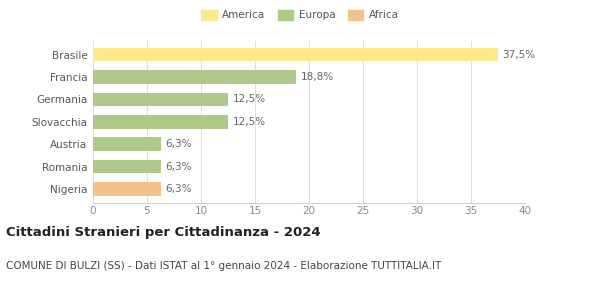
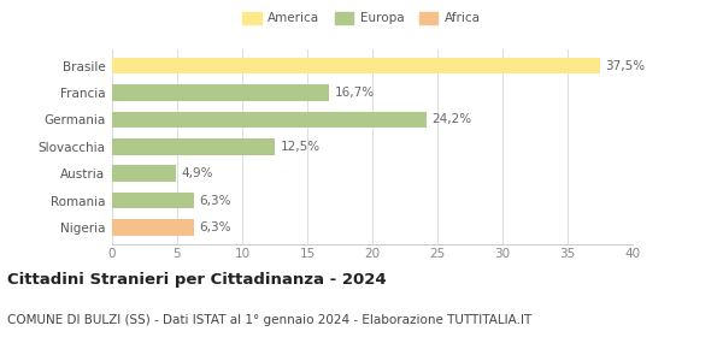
Francia: 18,8% -> 16,7%
Germania: 12,5% -> 24,2%
Austria: 6,3% -> 4,9%
